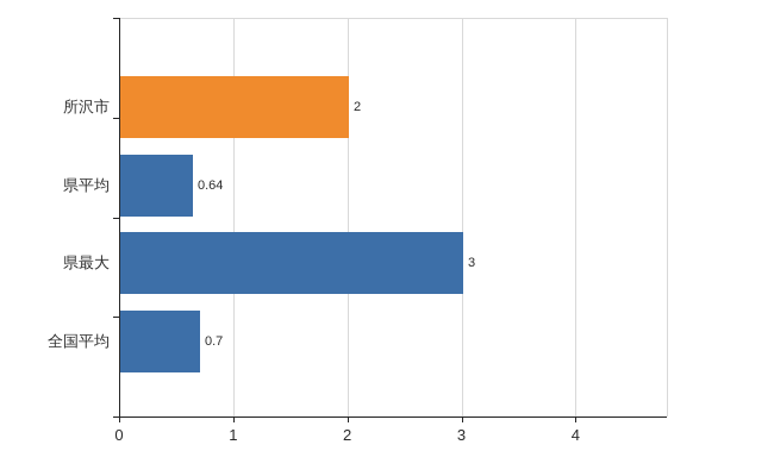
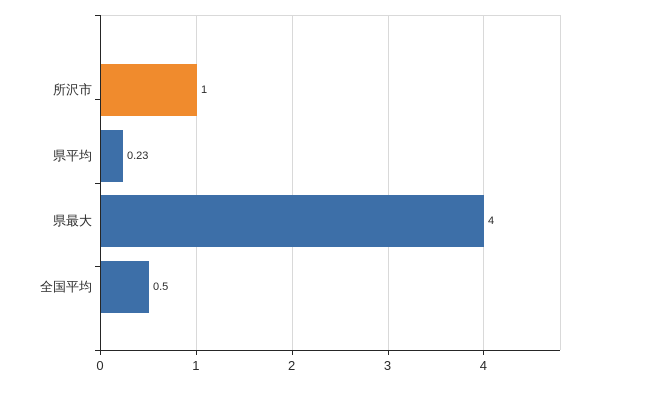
所沢市: 2 -> 1
県平均: 0.64 -> 0.23
県最大: 3 -> 4
全国平均: 0.7 -> 0.5
